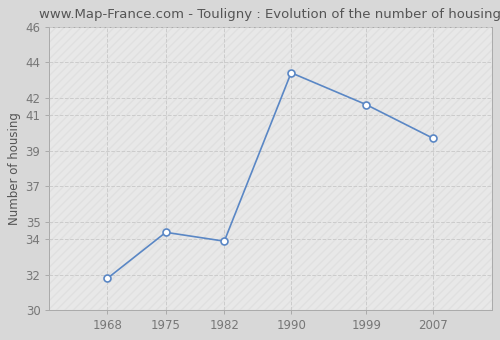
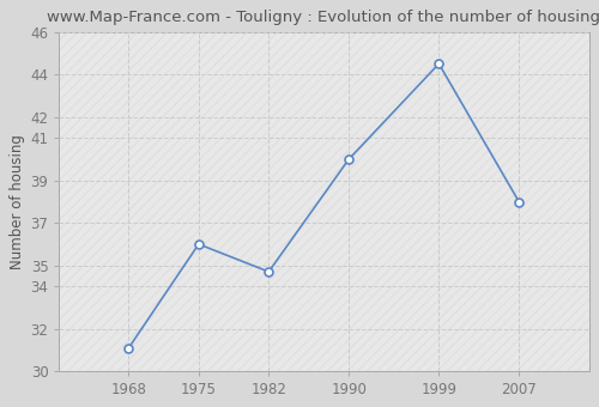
1968: 31.8 -> 31.1
1975: 34.4 -> 36.0
1982: 33.9 -> 34.7
1990: 43.4 -> 40.0
1999: 41.6 -> 44.5
2007: 39.7 -> 38.0
